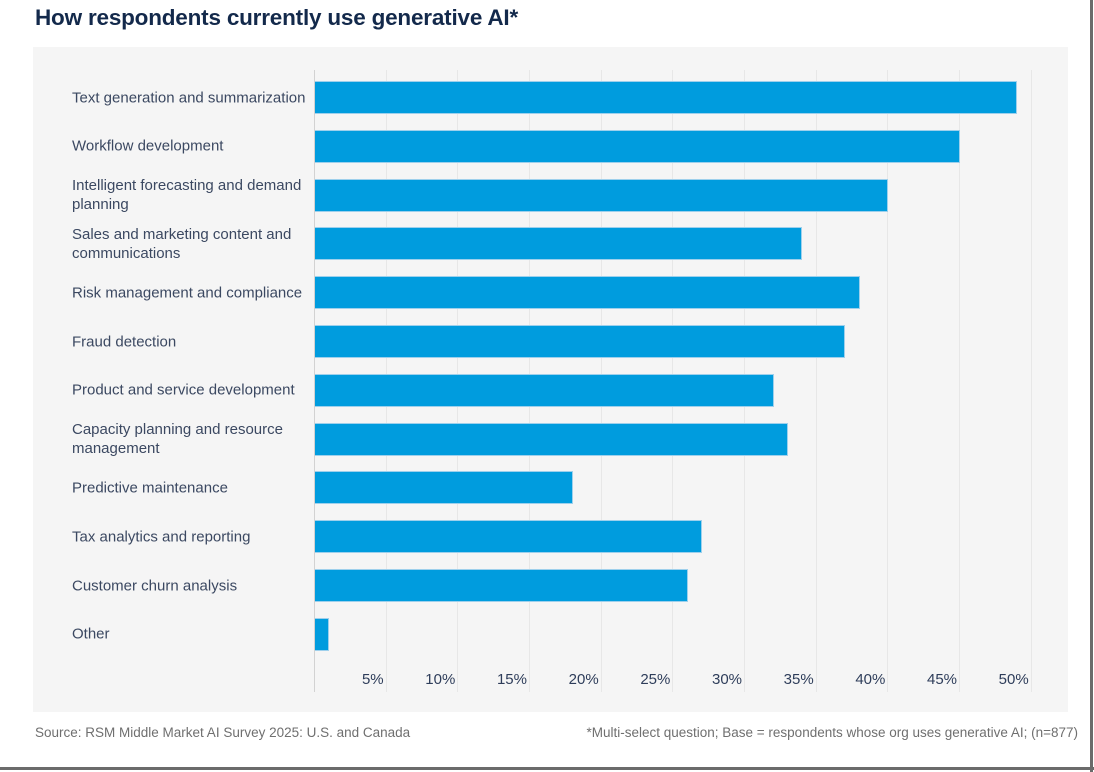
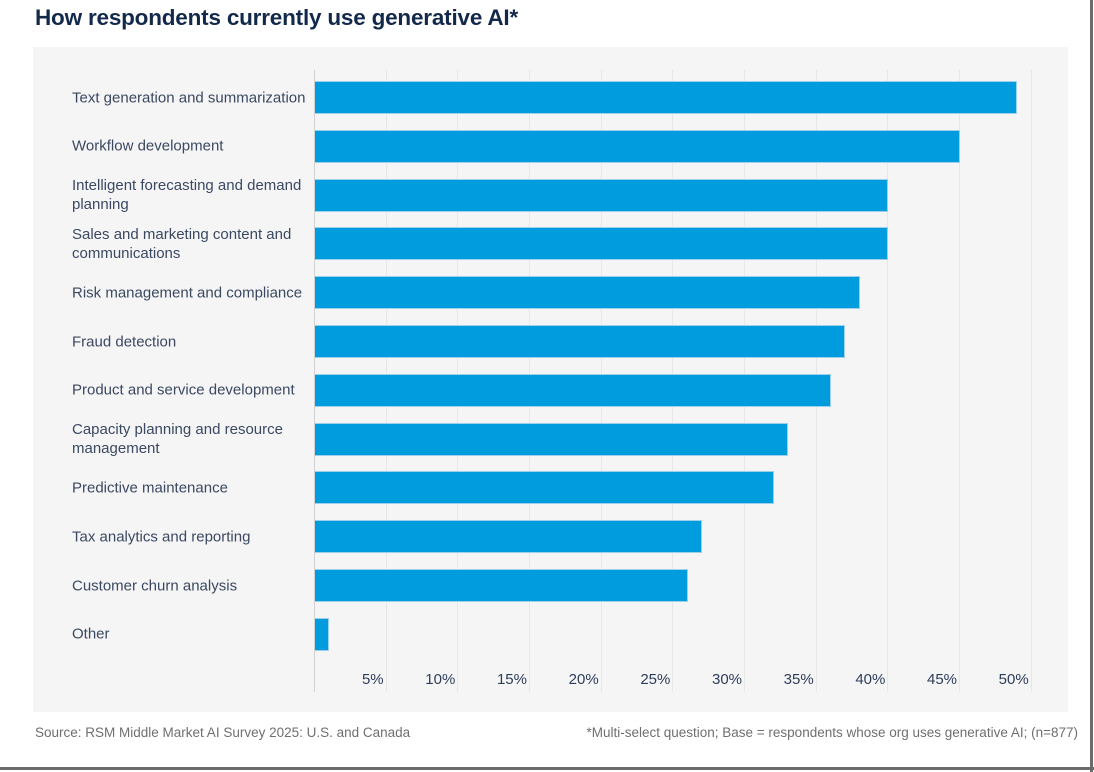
Sales and marketing content and communications: 34% -> 40%
Product and service development: 32% -> 36%
Predictive maintenance: 18% -> 32%
